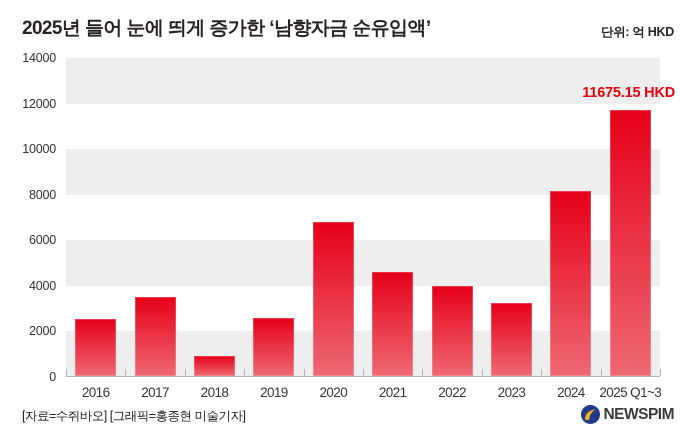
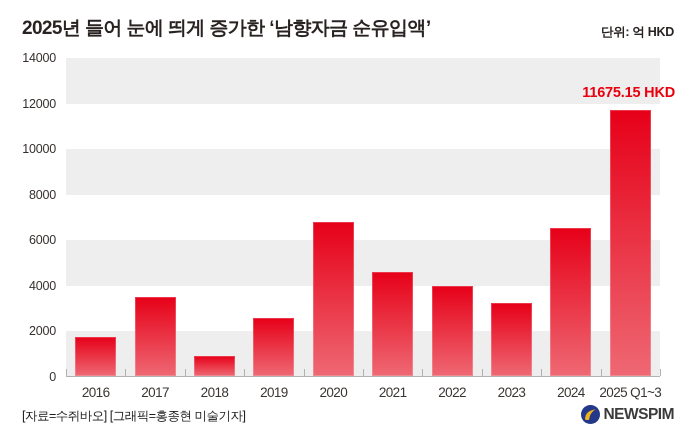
2016: 2500 -> 1700
2024: 8100 -> 6500
